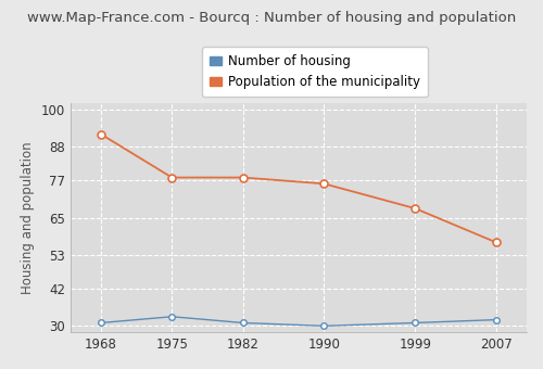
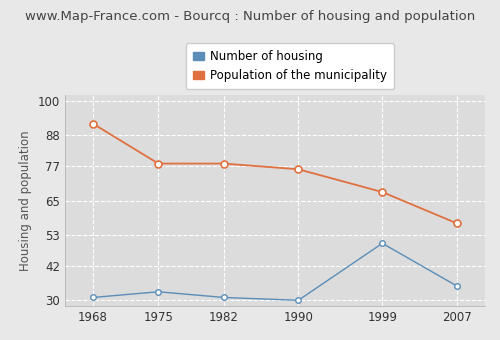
Number of housing/1999: 31 -> 50
Number of housing/2007: 32 -> 35
